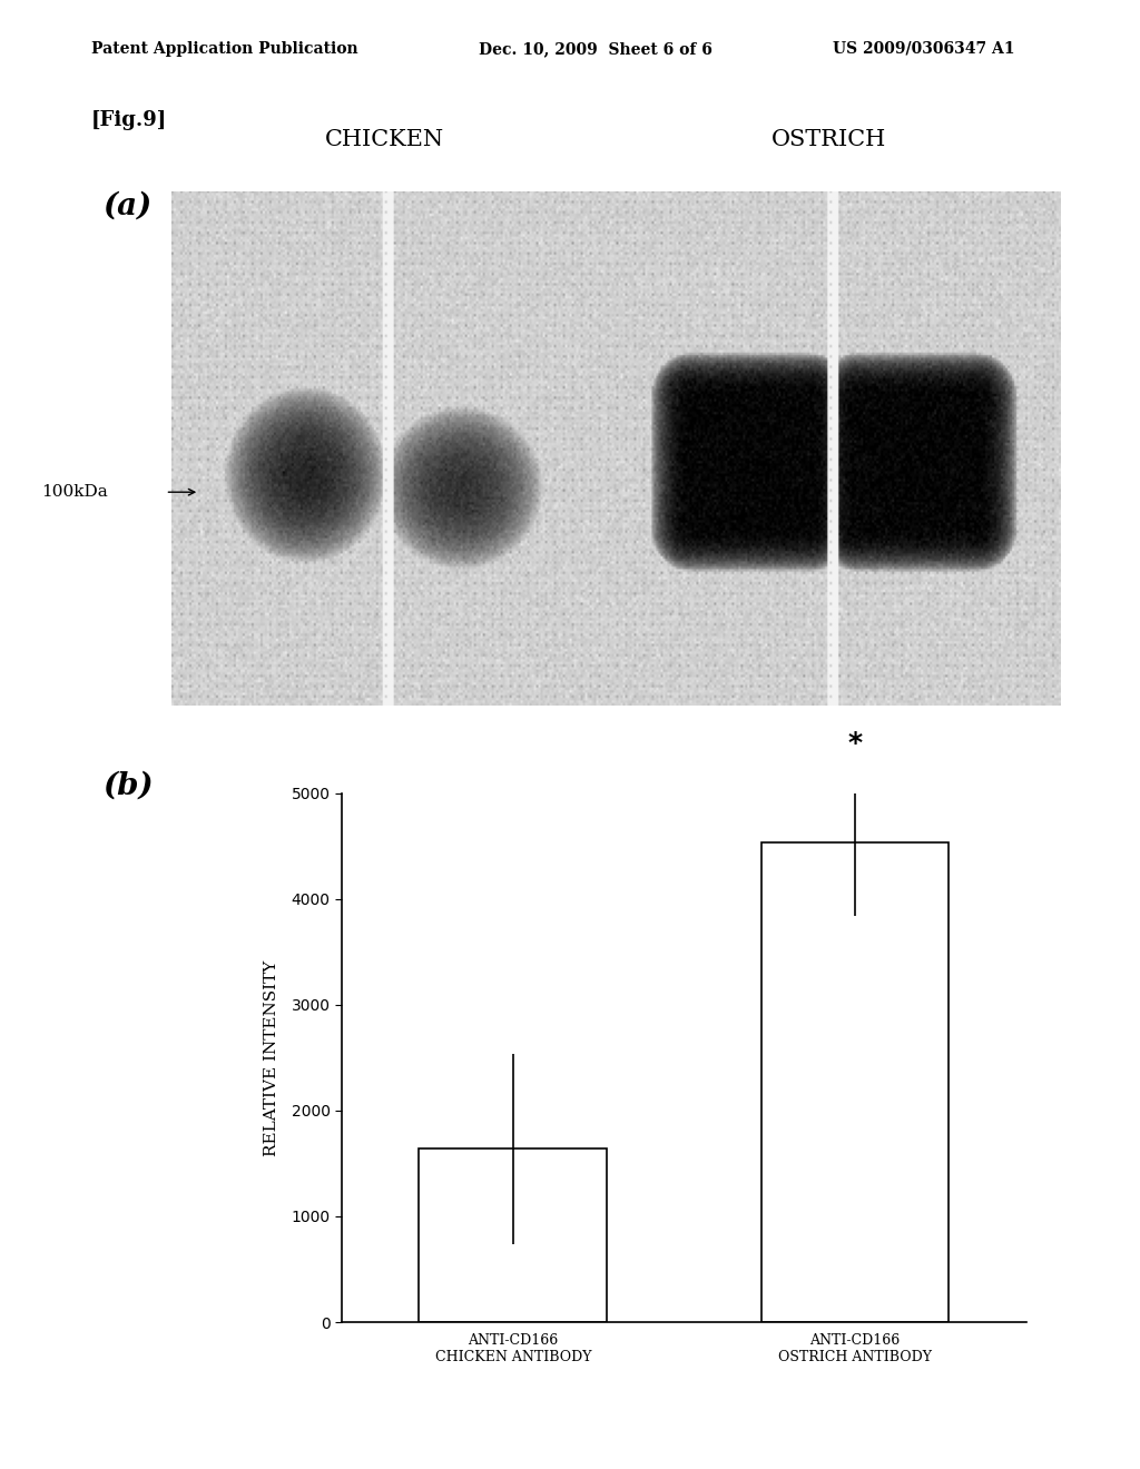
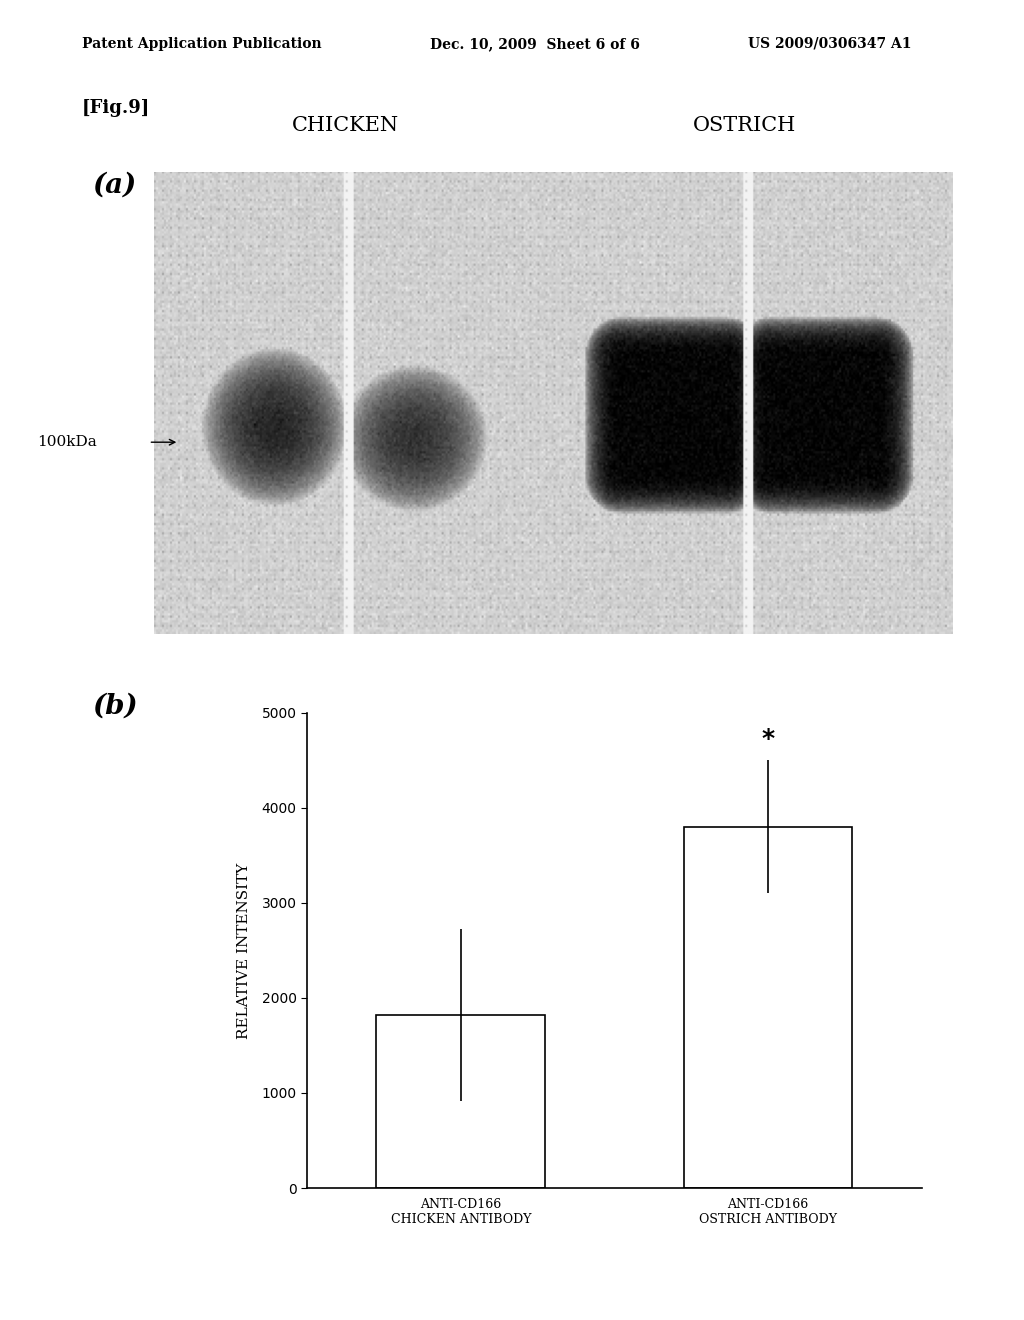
ANTI-CD166 CHICKEN ANTIBODY: 1640 -> 1820
ANTI-CD166 OSTRICH ANTIBODY: 4540 -> 3800
